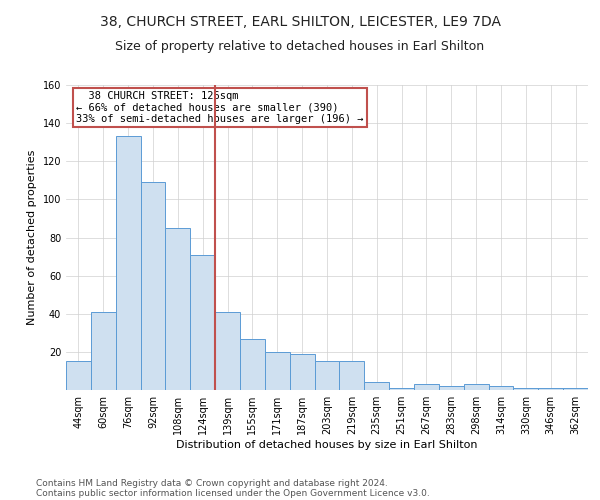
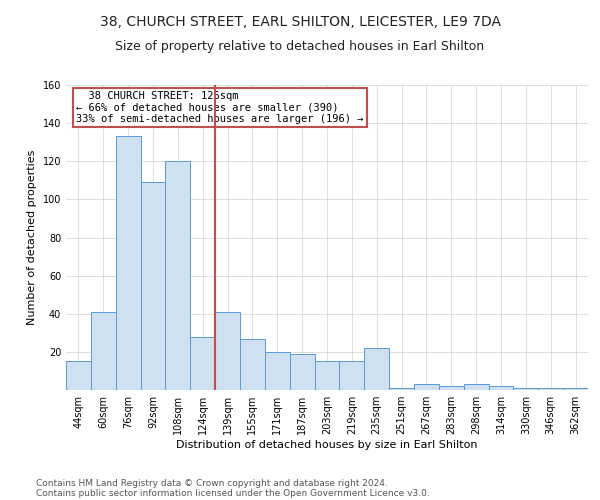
108sqm: 85 -> 120
124sqm: 71 -> 28
235sqm: 4 -> 22
